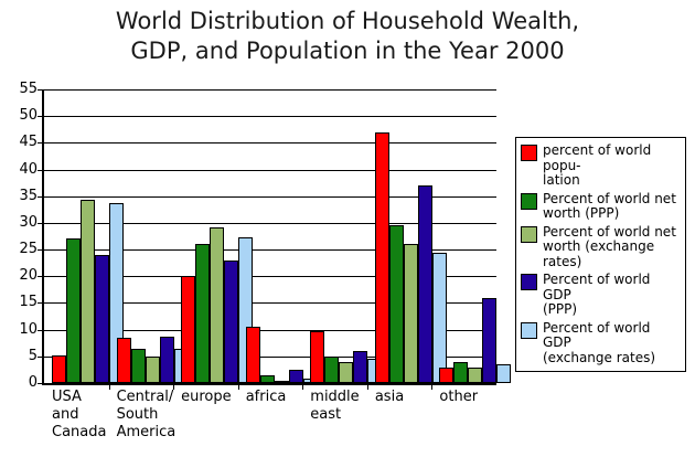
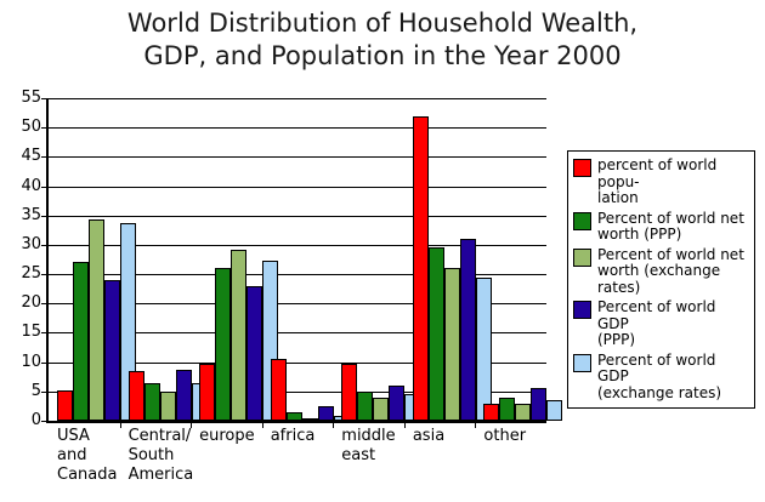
percent of world popu- lation/europe: 20 -> 10
percent of world popu- lation/asia: 47 -> 52
Percent of world GDP (PPP)/asia: 37 -> 31
Percent of world GDP (PPP)/other: 16 -> 6
